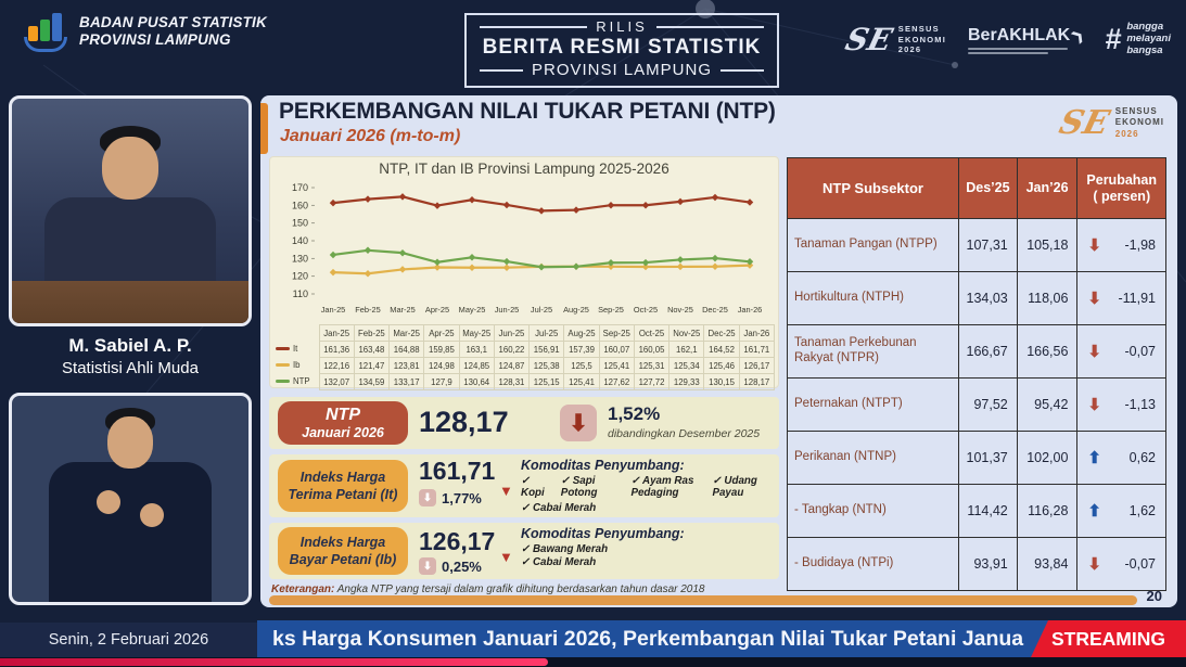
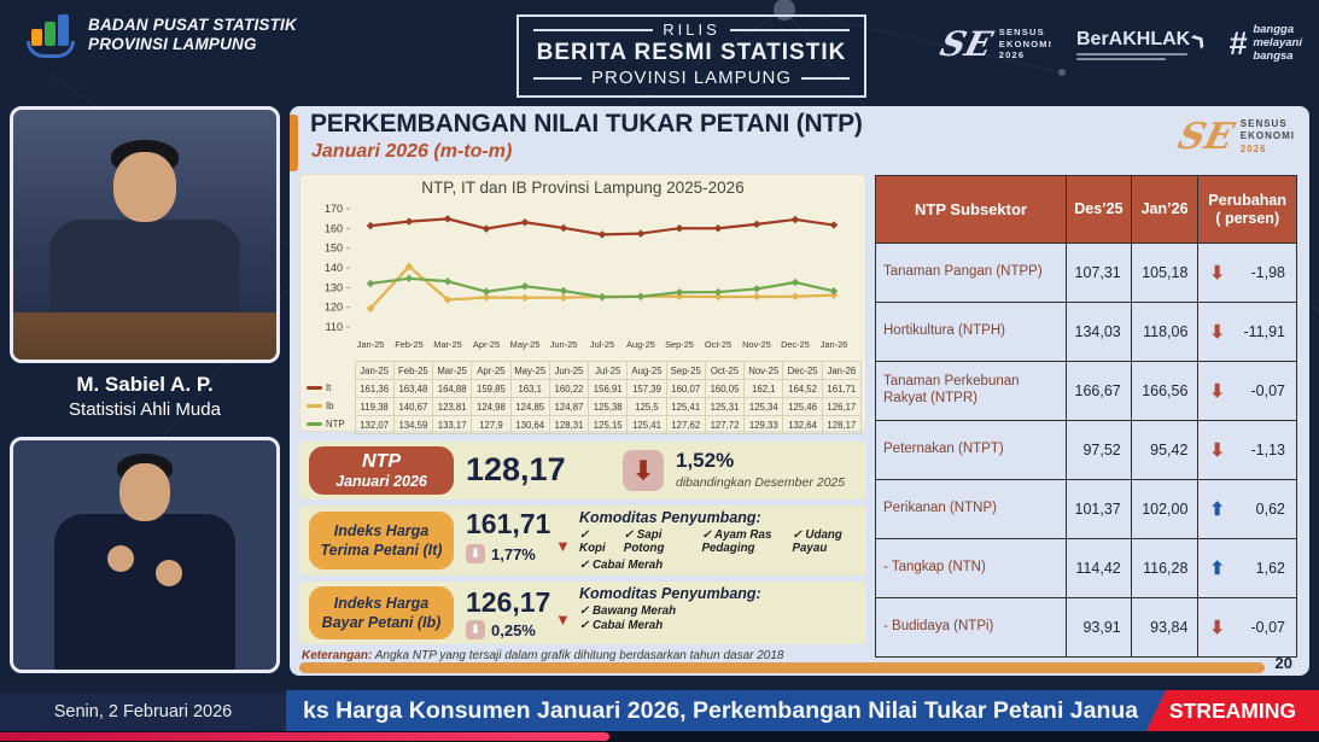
Ib/Jan-25: 122,16 -> 119,38
Ib/Feb-25: 121,47 -> 140,67
NTP/Dec-25: 130,15 -> 132,64
